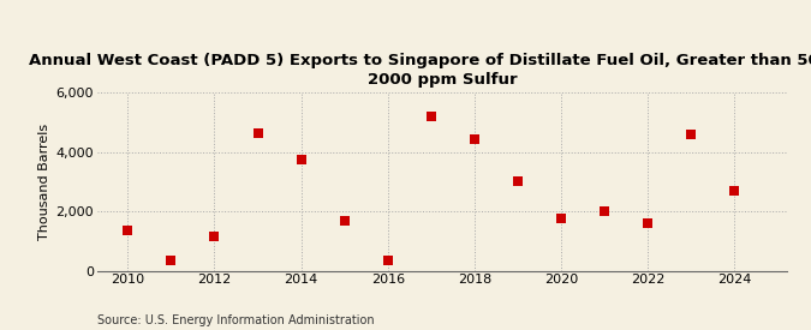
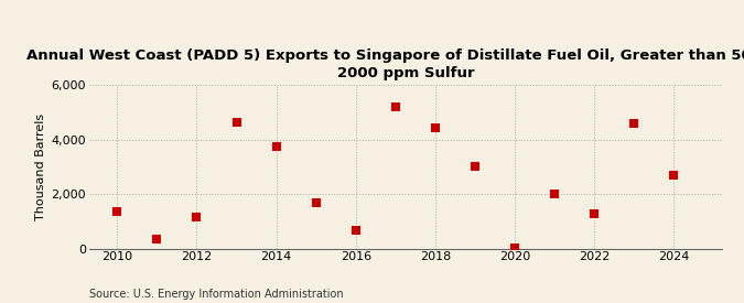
2016: 350 -> 650
2020: 1,750 -> 20
2022: 1,600 -> 1,270
